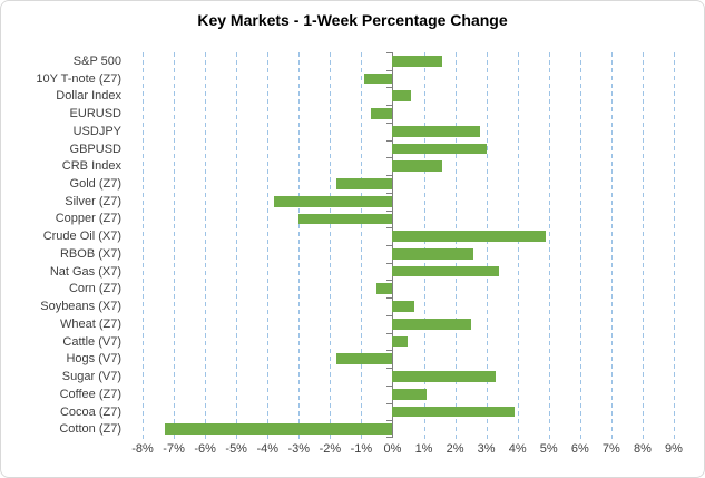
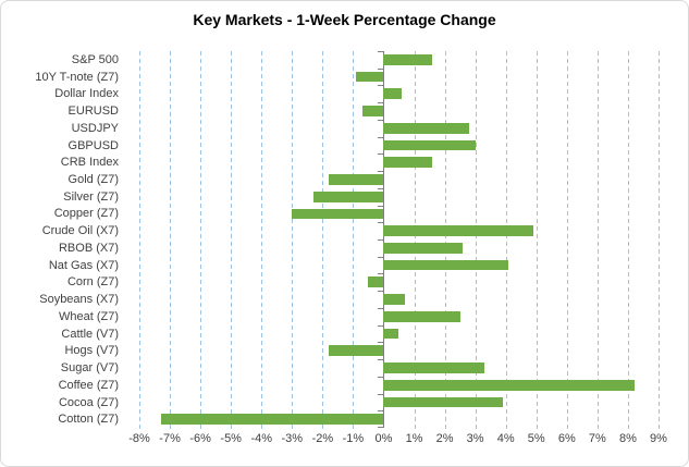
Silver (Z7): -3.8% -> -2.3%
Nat Gas (X7): 3.4% -> 4.1%
Coffee (Z7): 1.1% -> 8.2%
